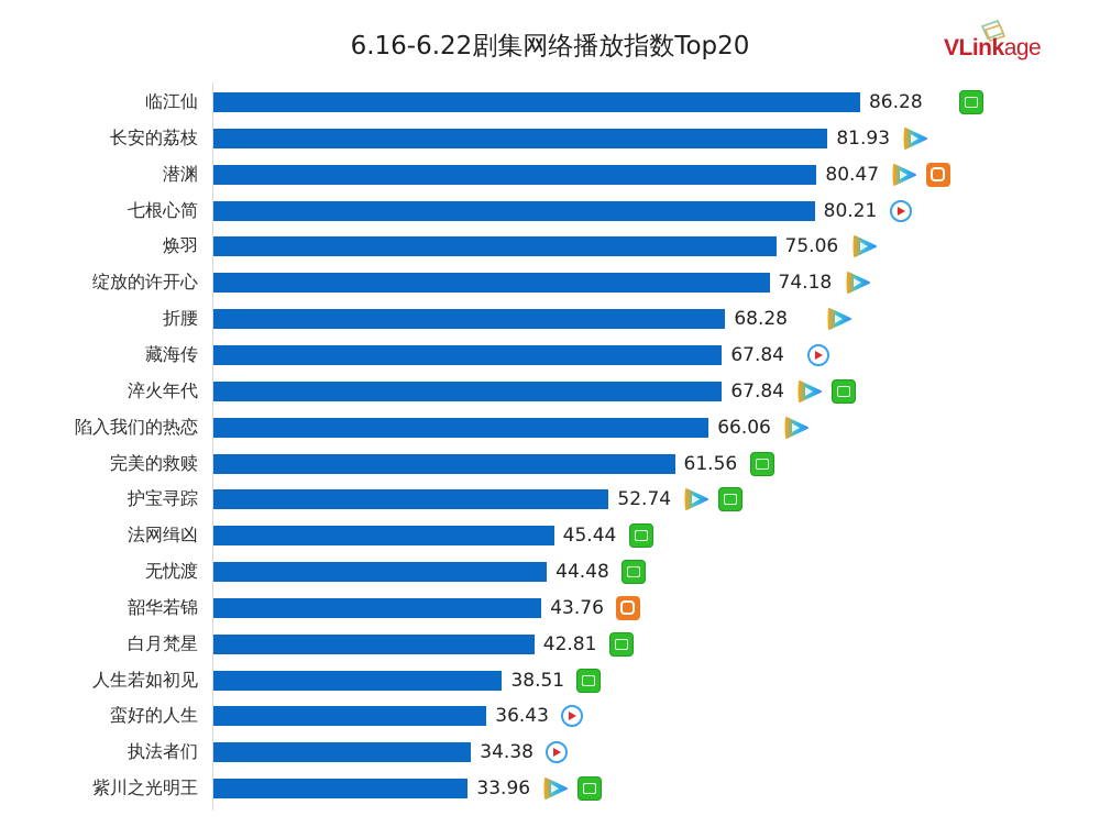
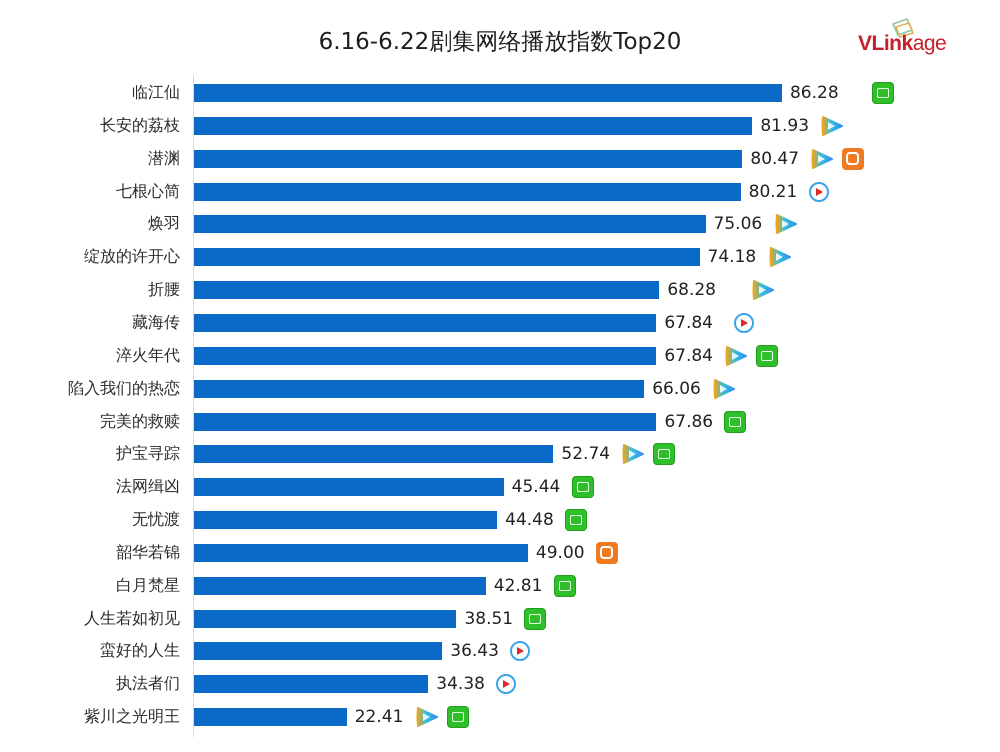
完美的救赎: 61.56 -> 67.86
韶华若锦: 43.76 -> 49.00
紫川之光明王: 33.96 -> 22.41
